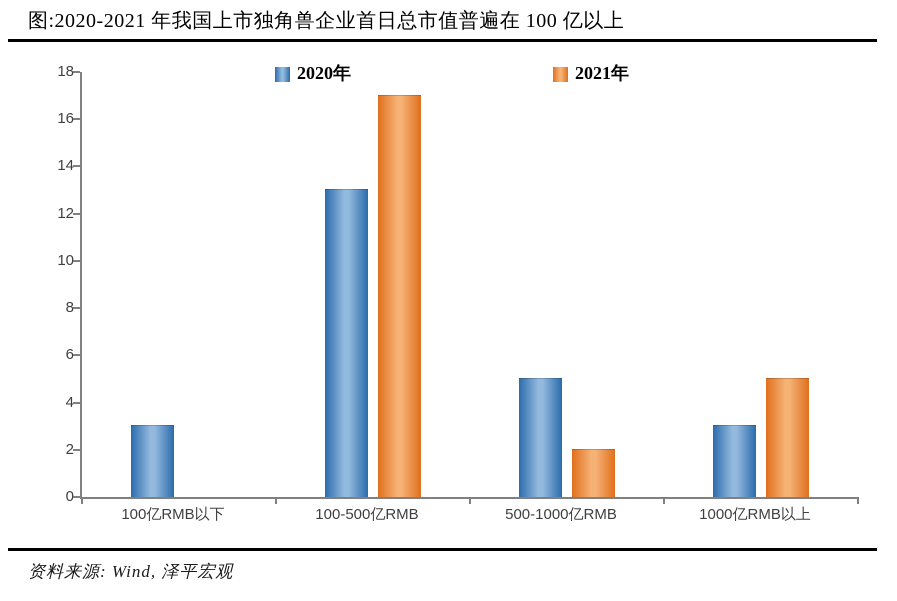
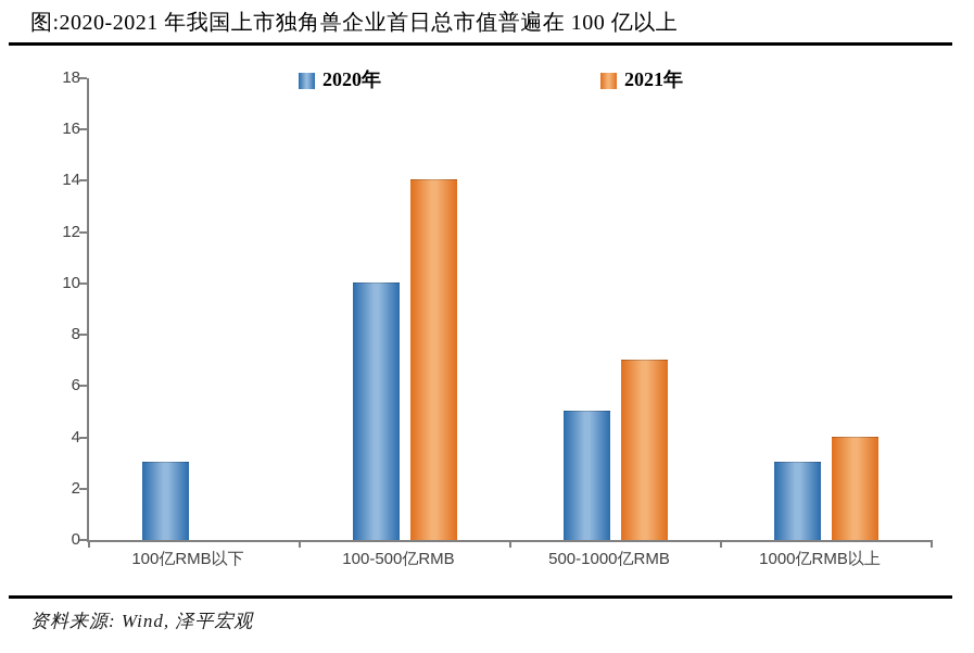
2020年/100-500亿RMB: 13 -> 10
2021年/100-500亿RMB: 17 -> 14
2021年/500-1000亿RMB: 2 -> 7
2021年/1000亿RMB以上: 5 -> 4
